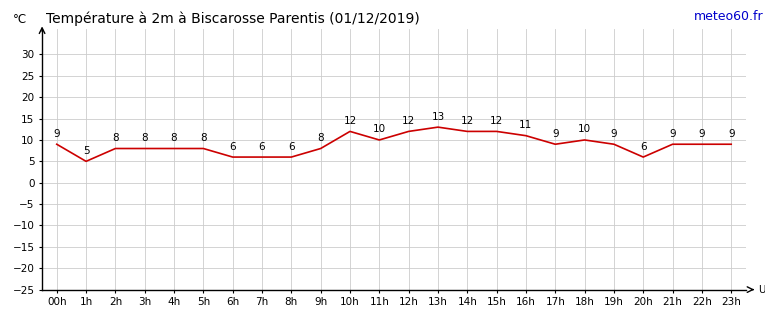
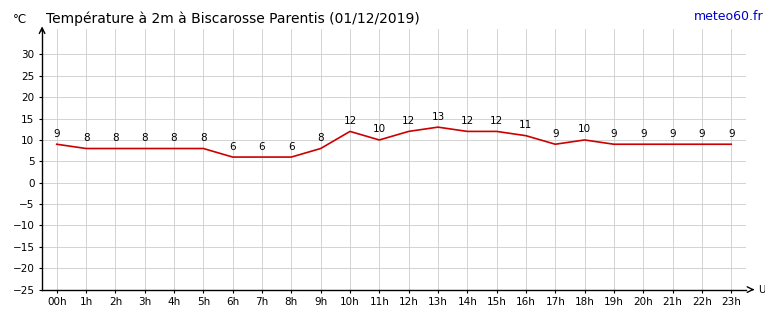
1h: 5 -> 8
20h: 6 -> 9
